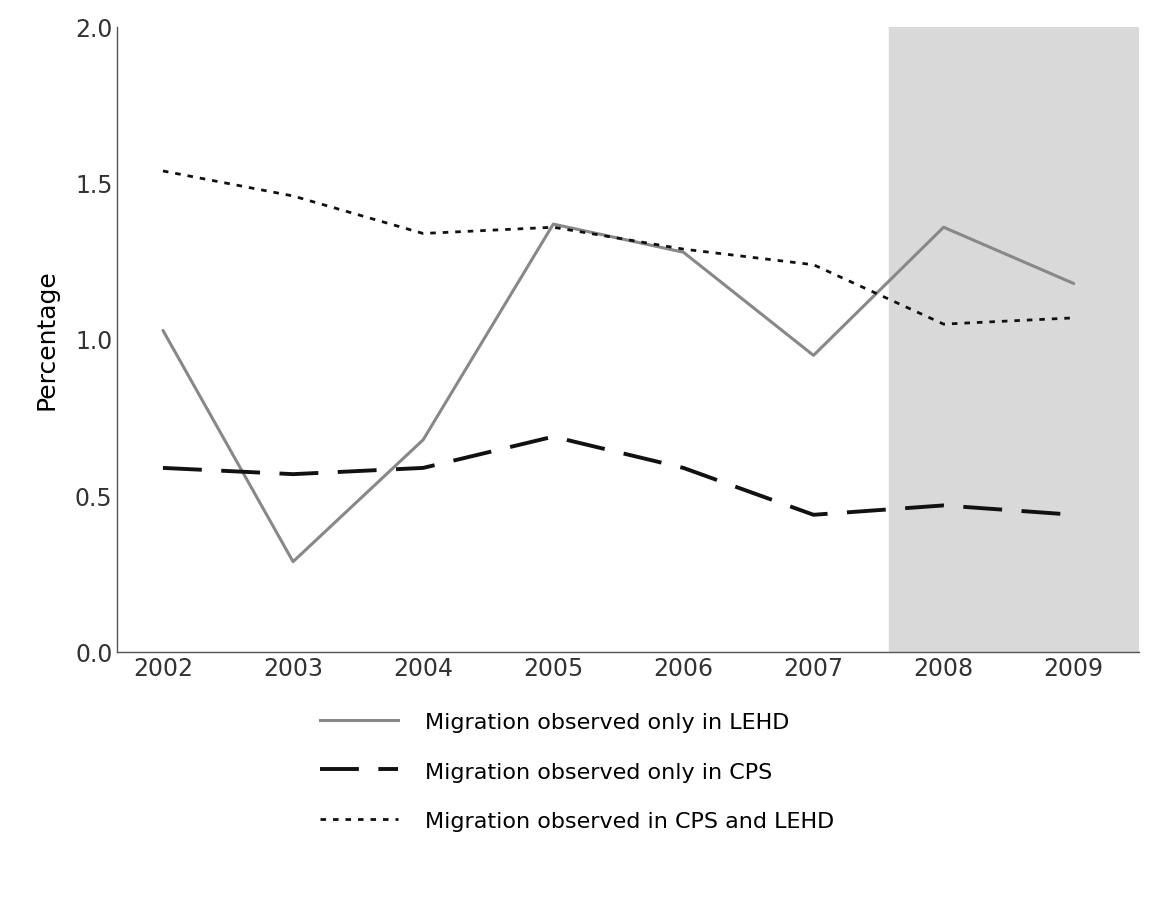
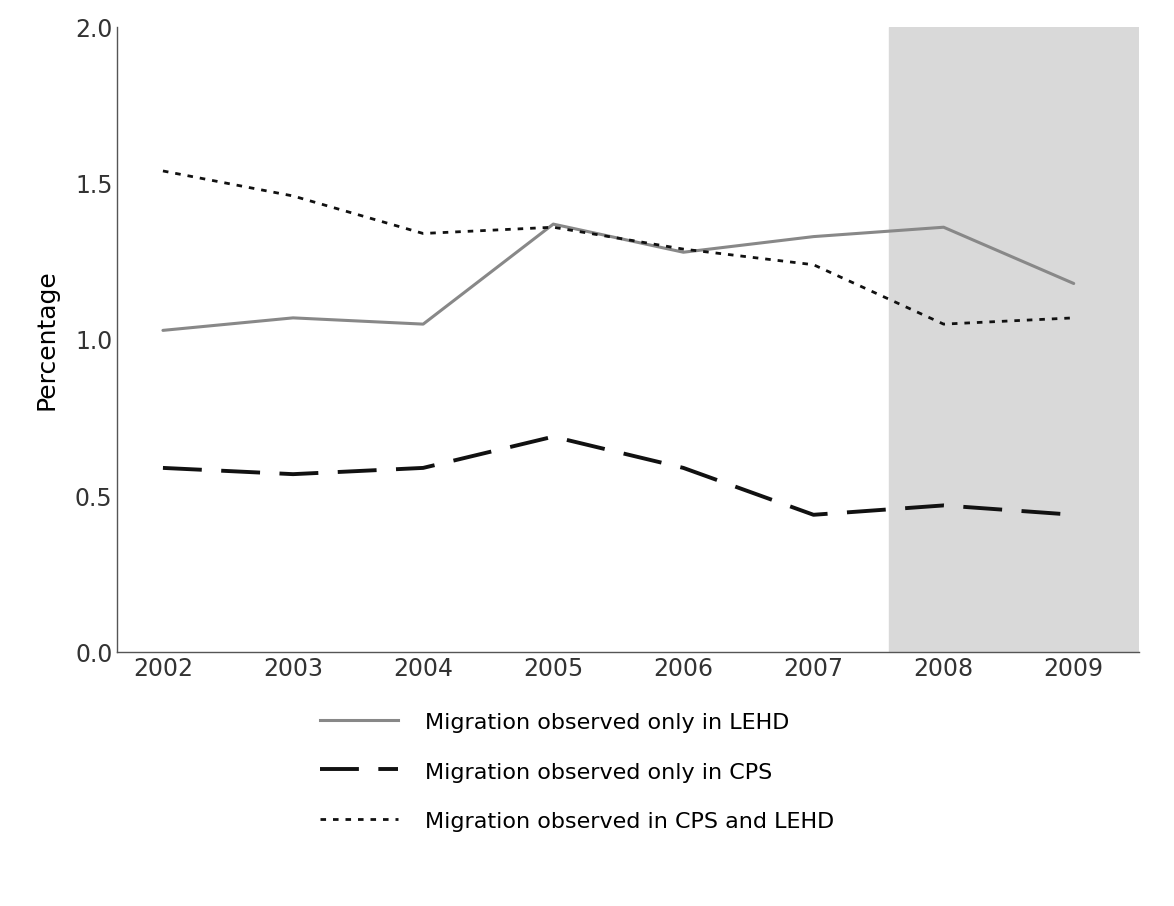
Migration observed only in LEHD/2003: 0.29 -> 1.07
Migration observed only in LEHD/2004: 0.68 -> 1.05
Migration observed only in LEHD/2007: 0.95 -> 1.33
